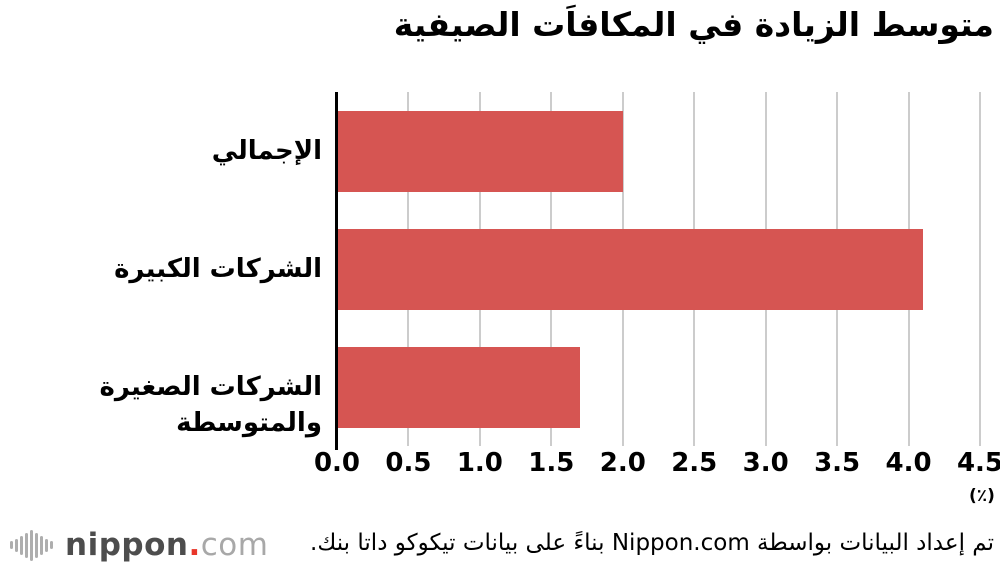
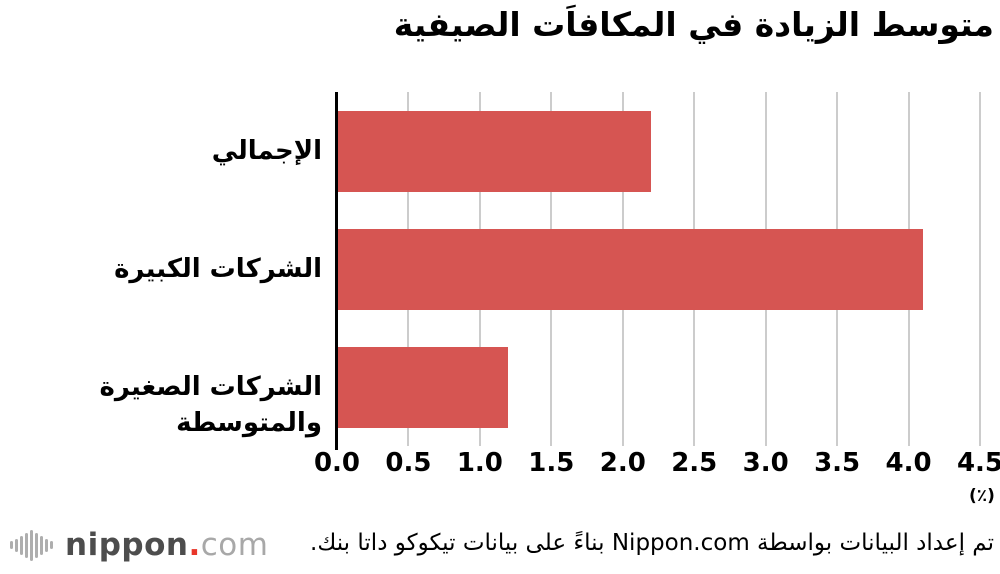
الإجمالي: 2.0 -> 2.2
الشركات الصغيرة والمتوسطة: 1.7 -> 1.2
